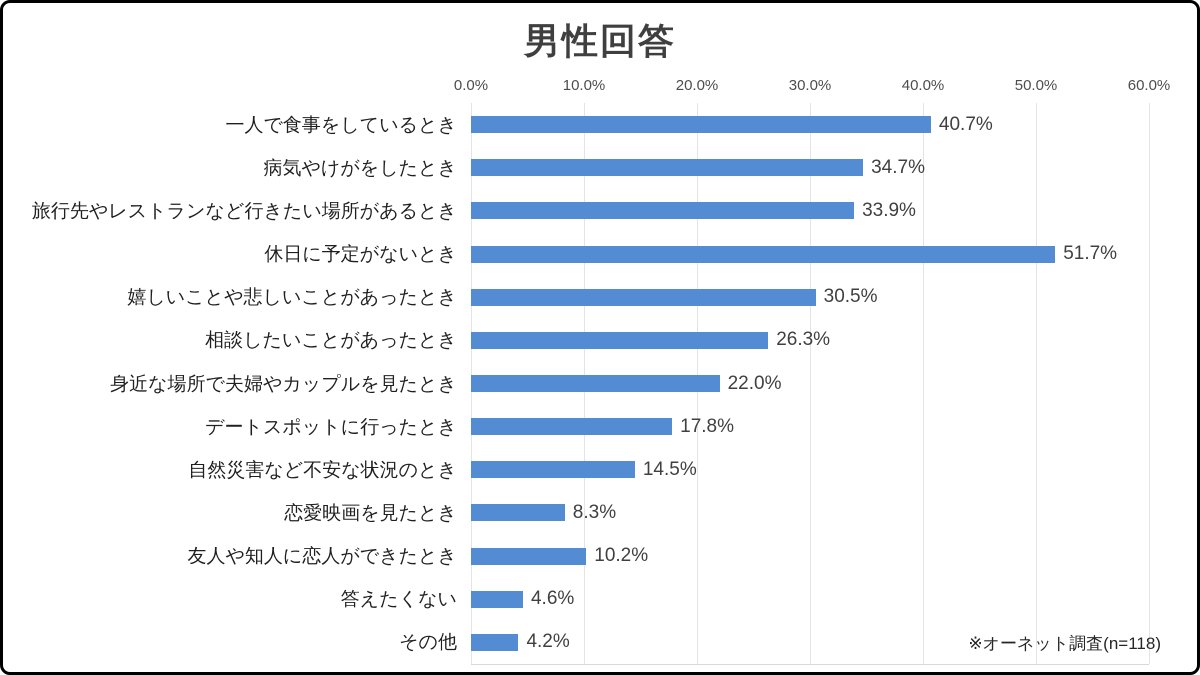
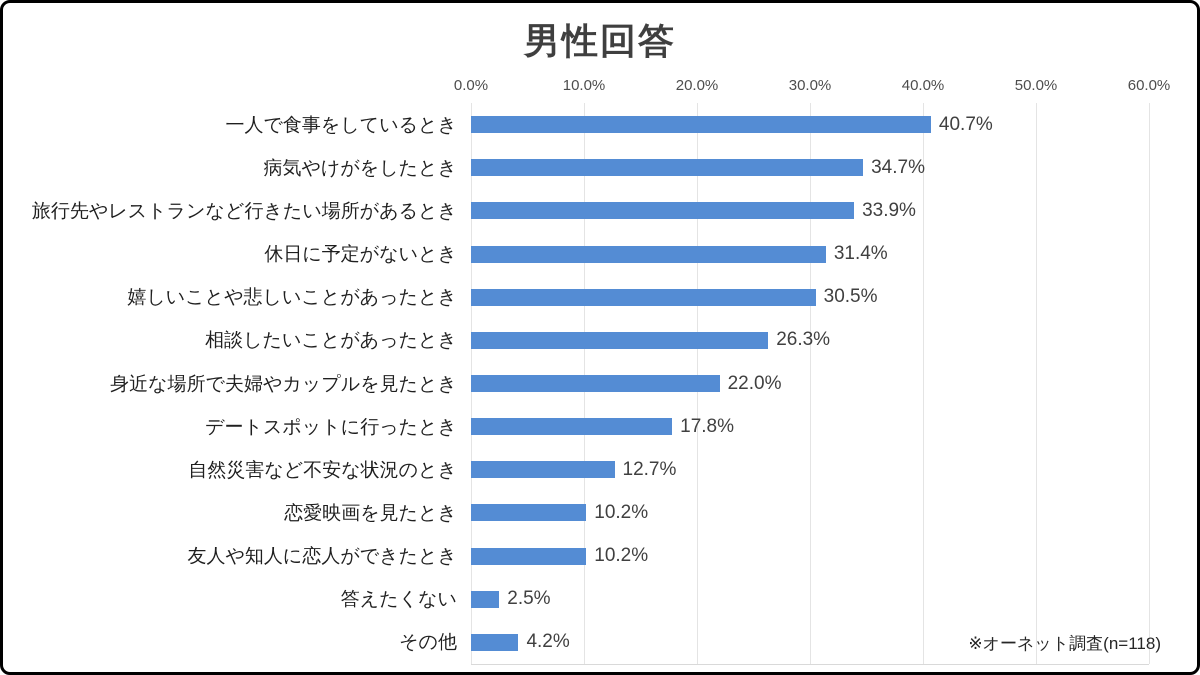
休日に予定がないとき: 51.7% -> 31.4%
自然災害など不安な状況のとき: 14.5% -> 12.7%
恋愛映画を見たとき: 8.3% -> 10.2%
答えたくない: 4.6% -> 2.5%
